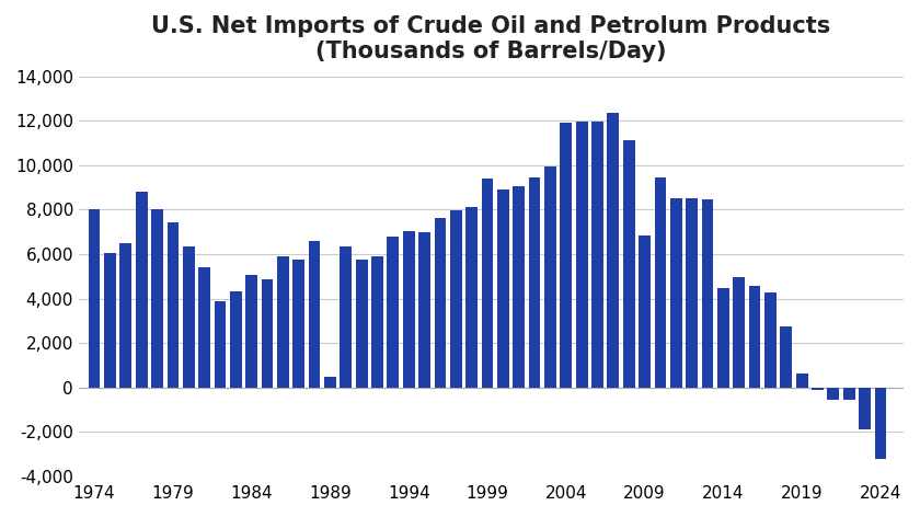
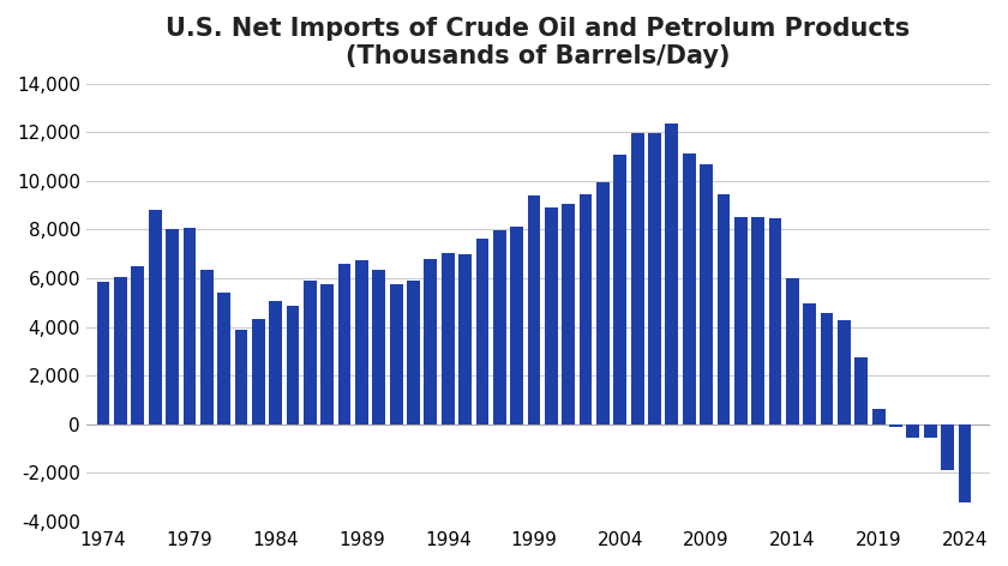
1974: 8,000 -> 5,840
1979: 7,450 -> 8,090
1989: 500 -> 6,740
2004: 11,900 -> 11,060
2009: 6,850 -> 10,680
2014: 4,450 -> 6,020
